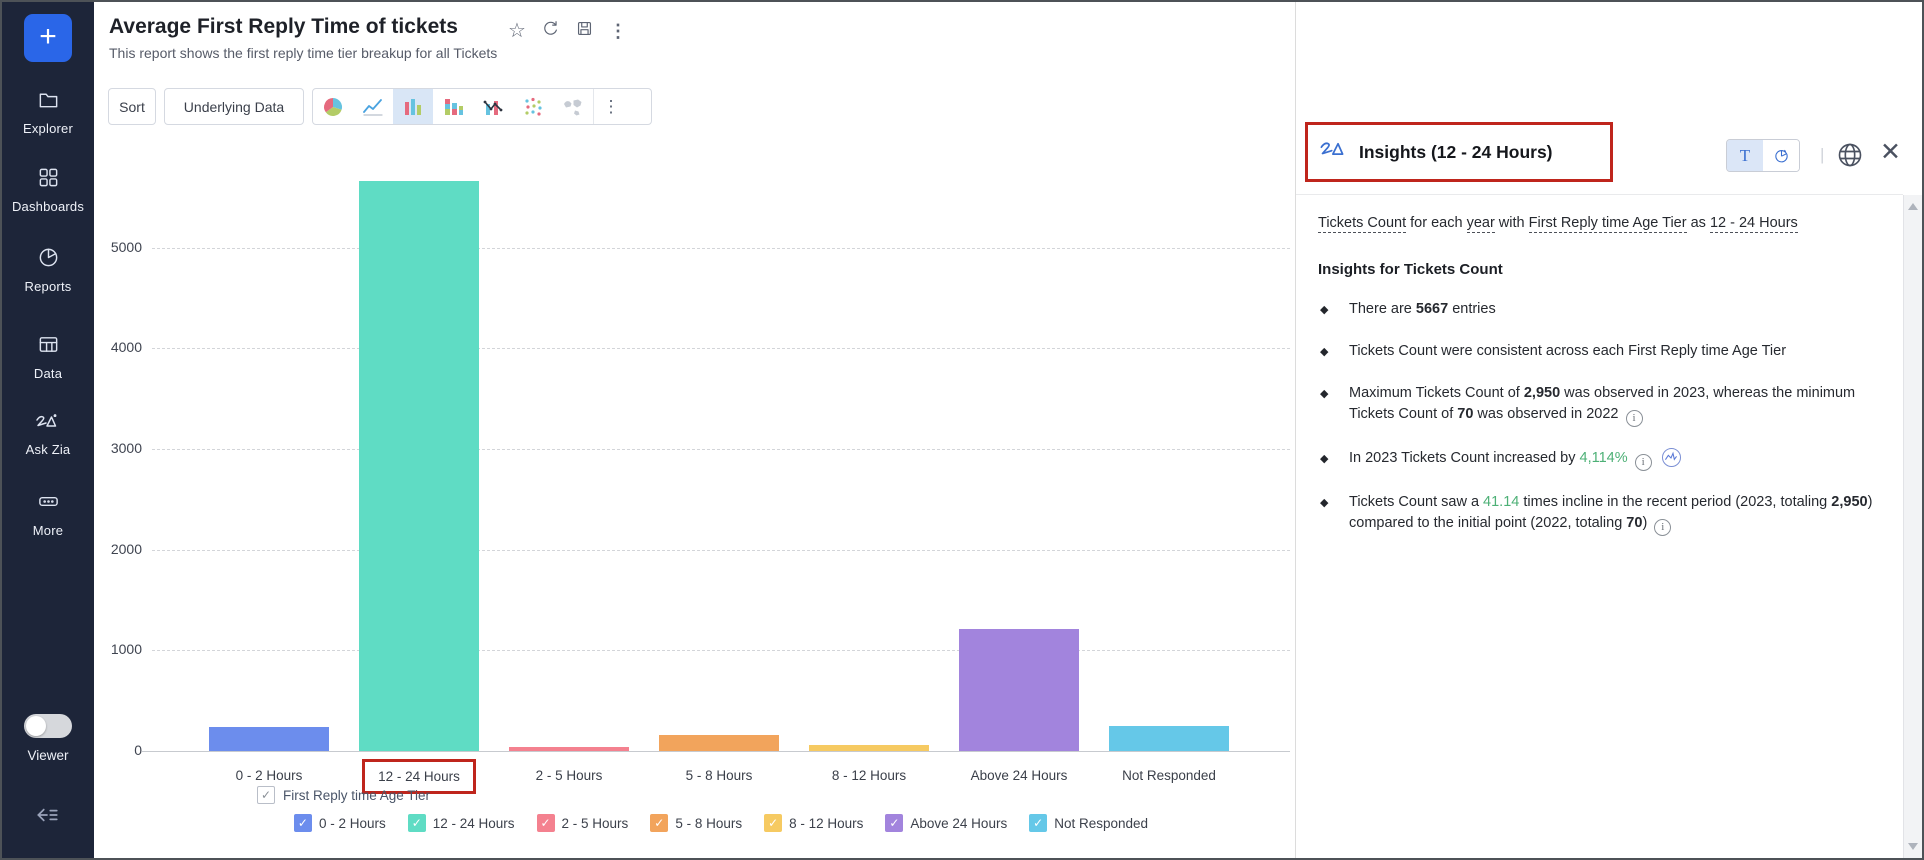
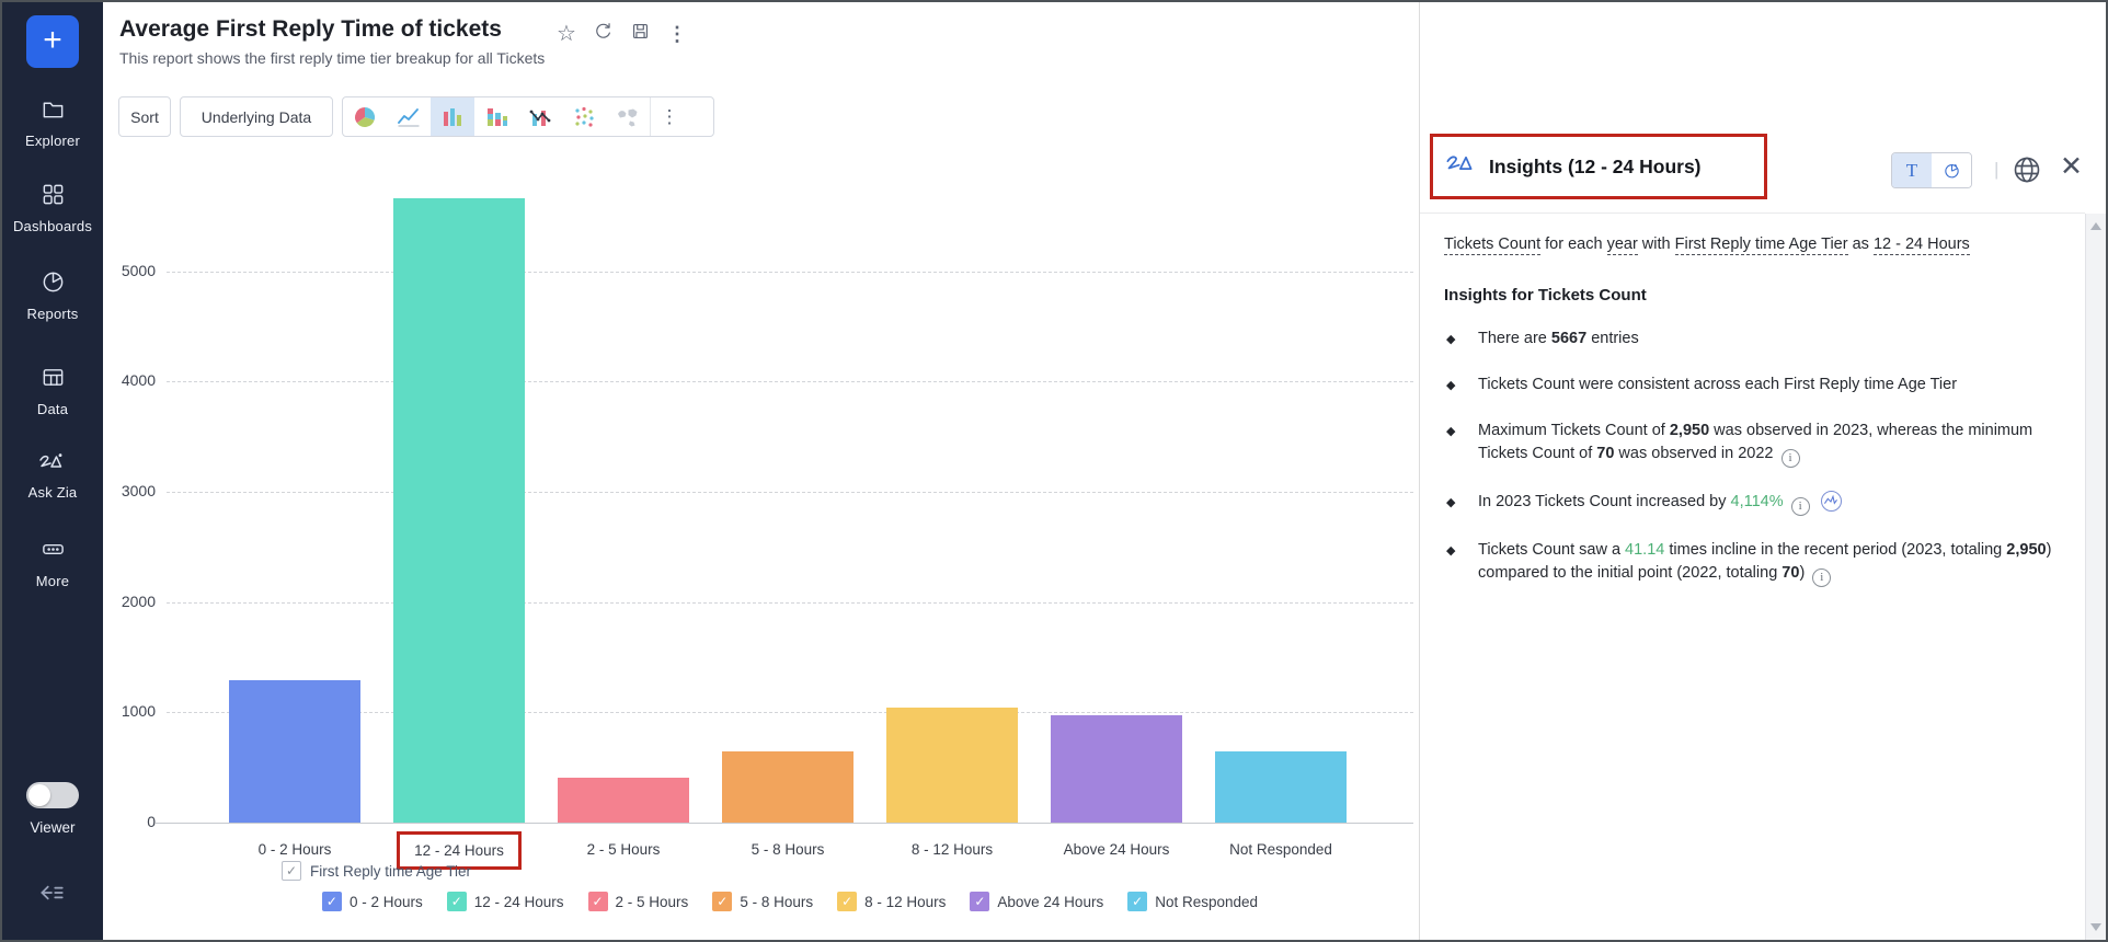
0 - 2 Hours: 240 -> 1290
2 - 5 Hours: 40 -> 410
5 - 8 Hours: 160 -> 650
8 - 12 Hours: 60 -> 1040
Above 24 Hours: 1210 -> 970
Not Responded: 250 -> 650
